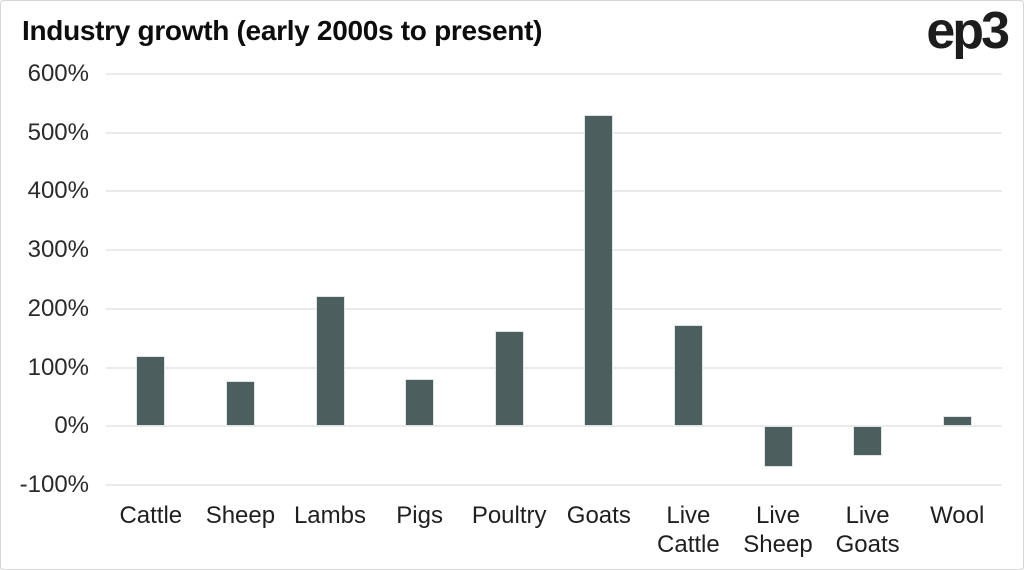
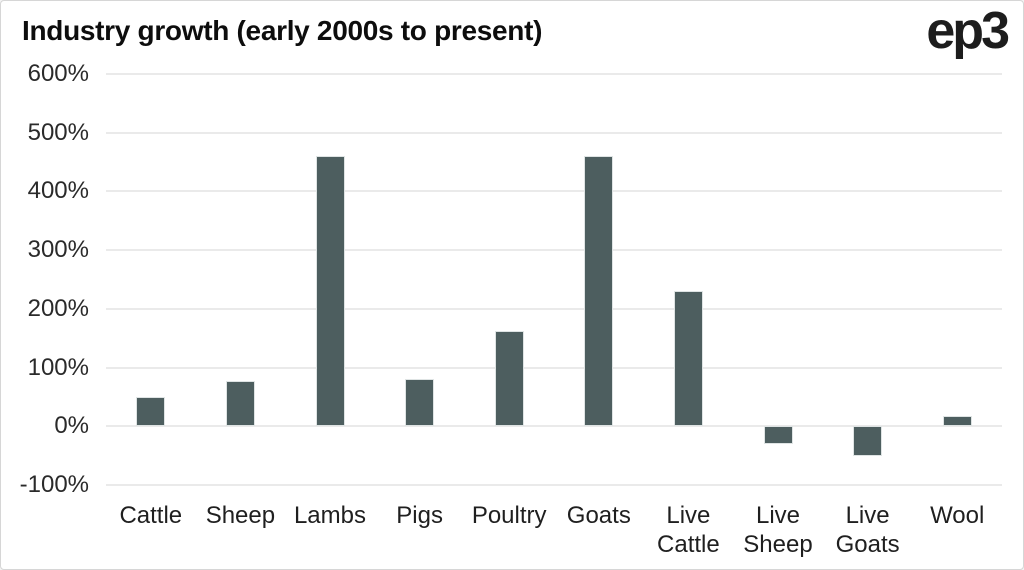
Cattle: 120% -> 50%
Lambs: 220% -> 460%
Goats: 530% -> 460%
Live Cattle: 170% -> 230%
Live Sheep: -70% -> -30%
